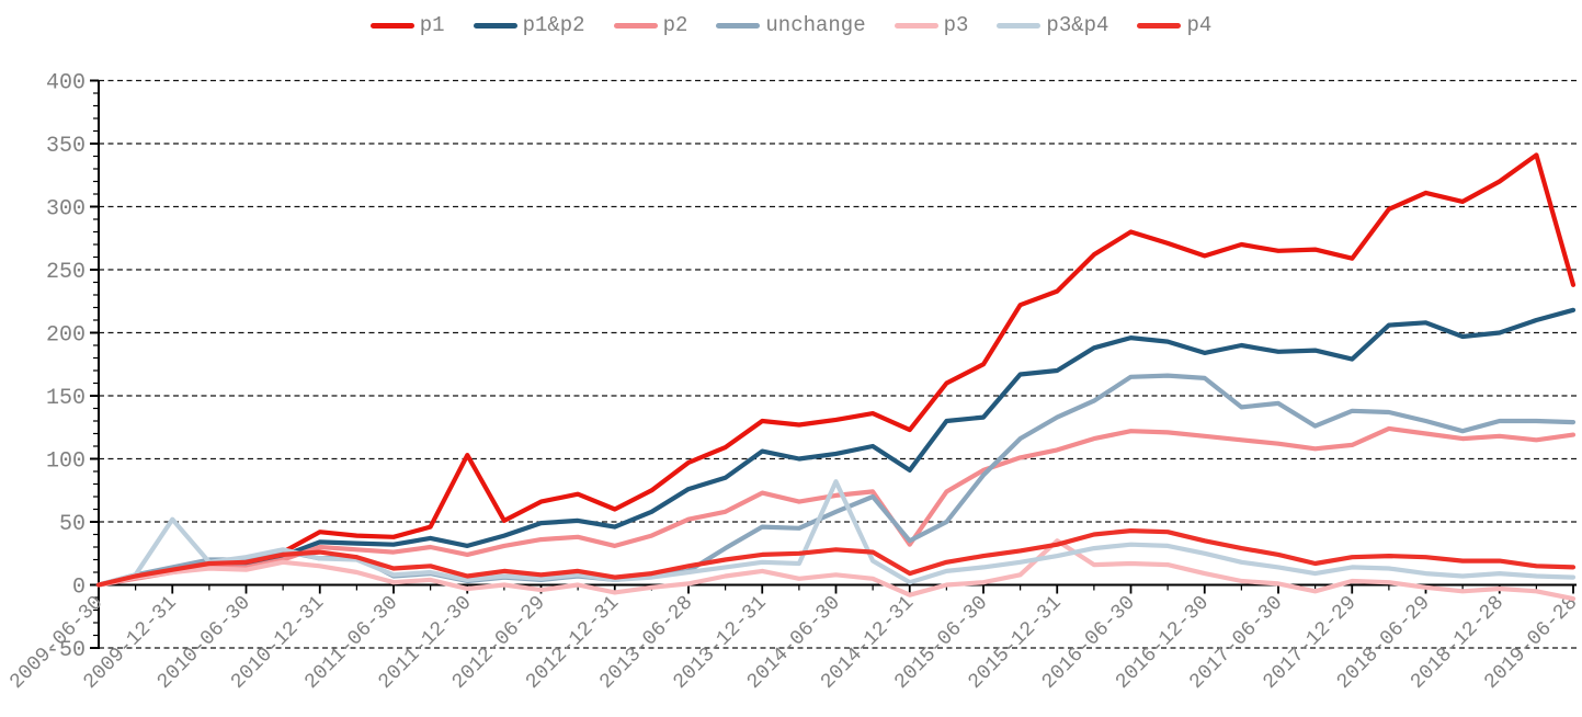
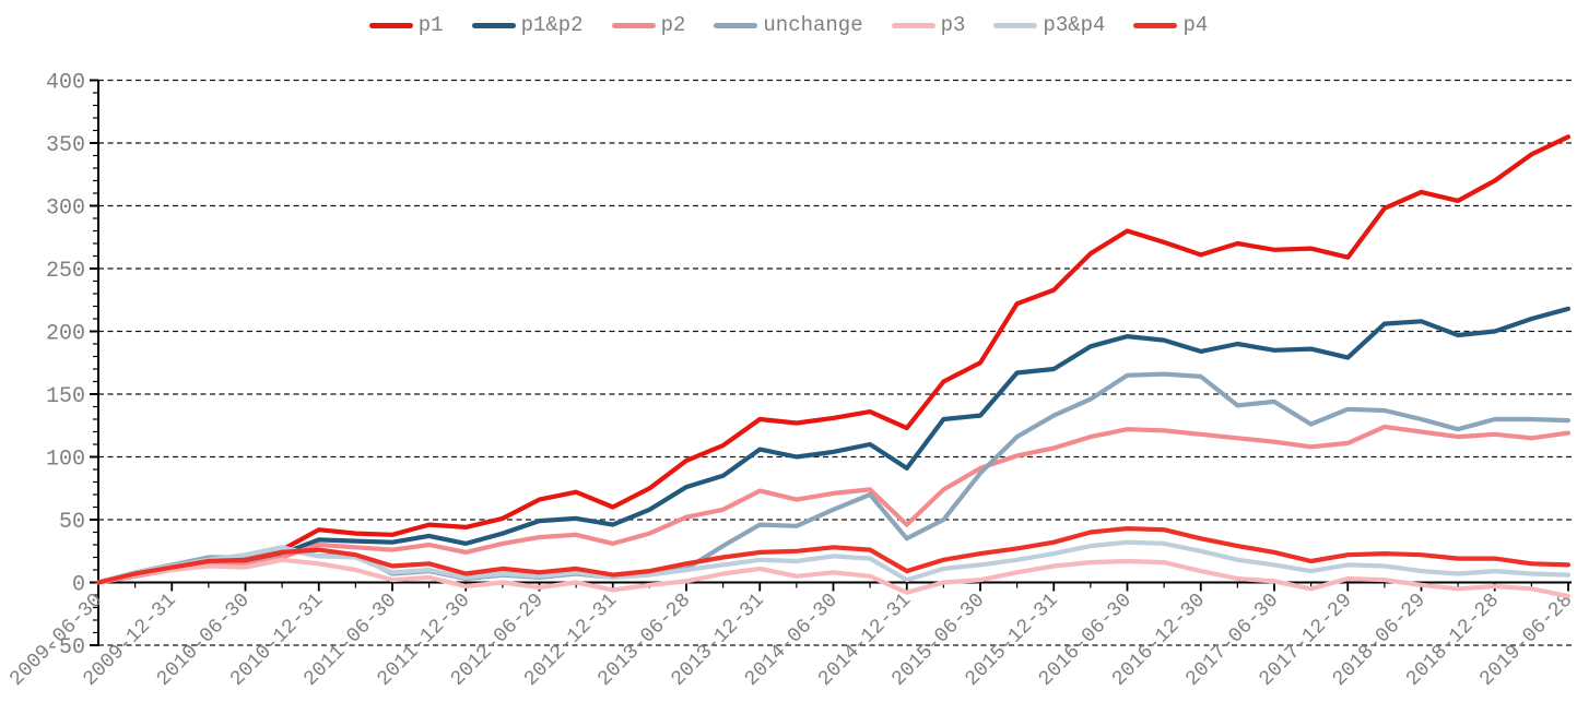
p3&p4/2009-12-31: 52 -> 13
p1/2011-12-30: 103 -> 44
p3&p4/2014-06-30: 82 -> 21
p2/2014-12-31: 32 -> 46
p3/2015-12-31: 35 -> 13
p1/2019-06-28: 238 -> 355
